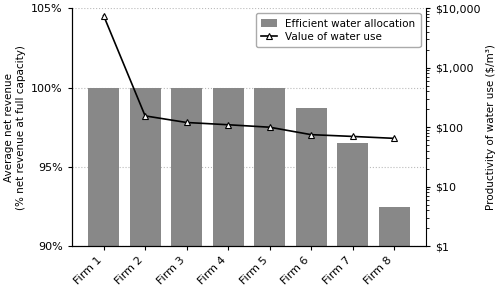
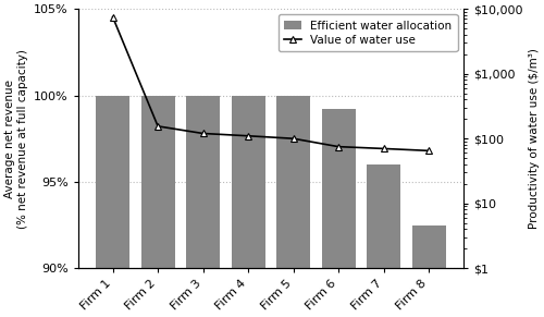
Efficient water allocation/Firm 6: 98.7% -> 99.2%
Efficient water allocation/Firm 7: 96.5% -> 96.0%
